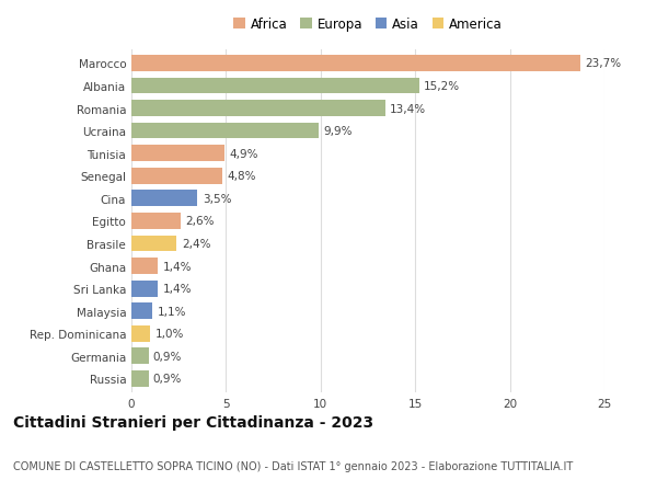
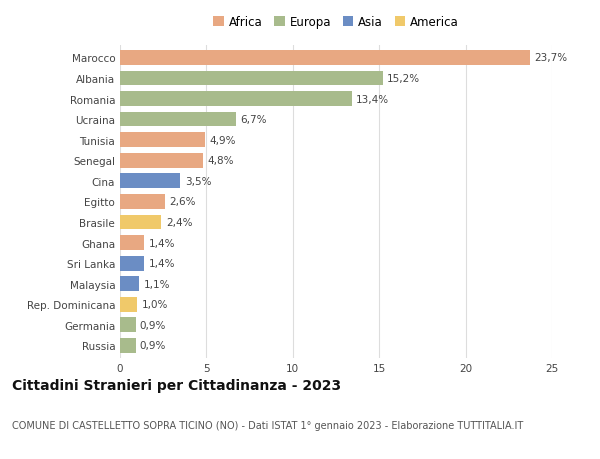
Ucraina: 9,9% -> 6,7%
